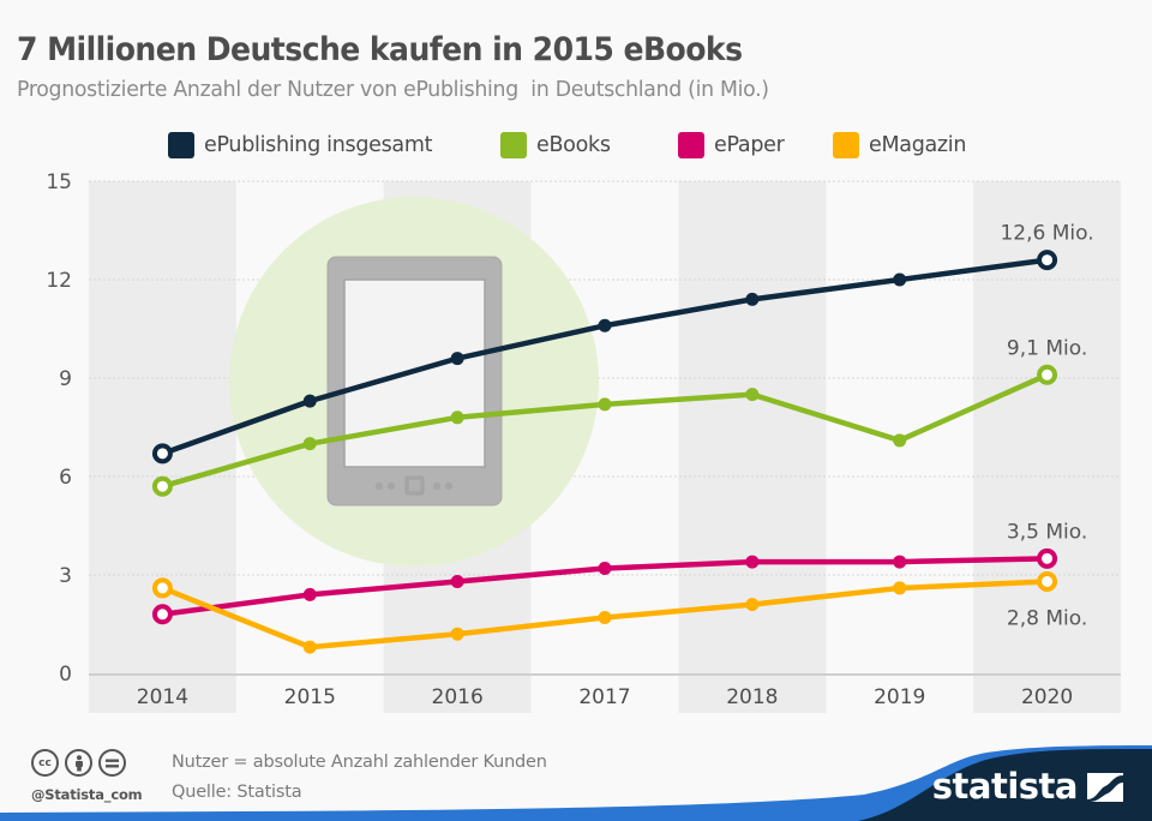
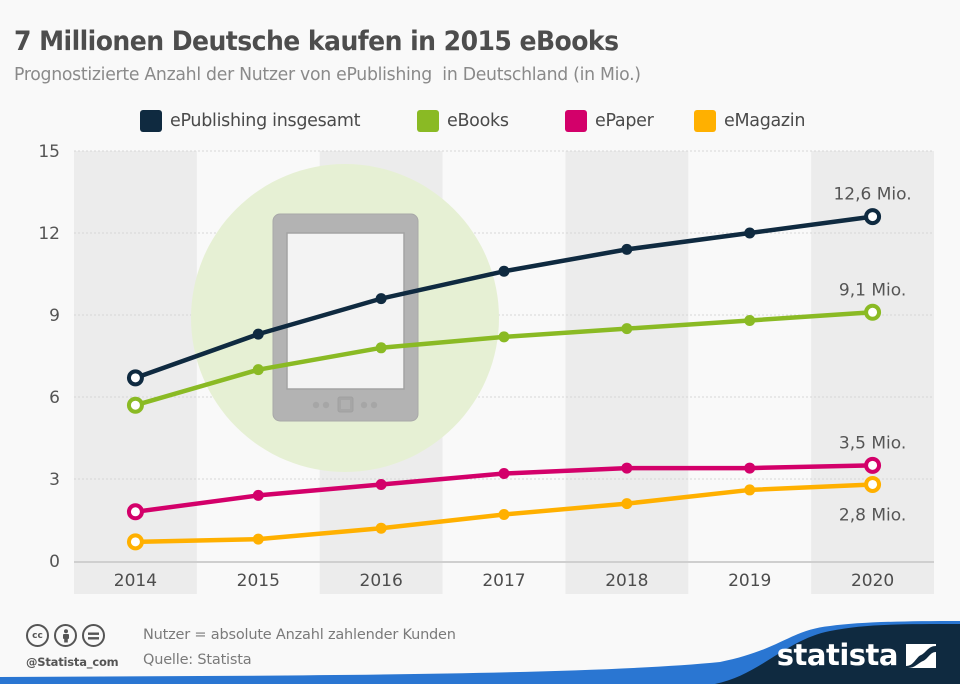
eMagazin/2014: 2.6 -> 0.7
eBooks/2019: 7.1 -> 8.8
